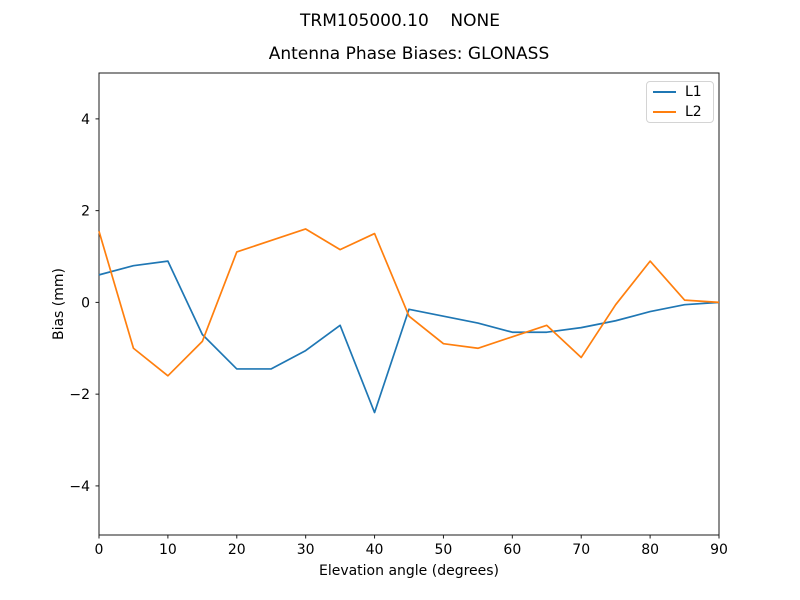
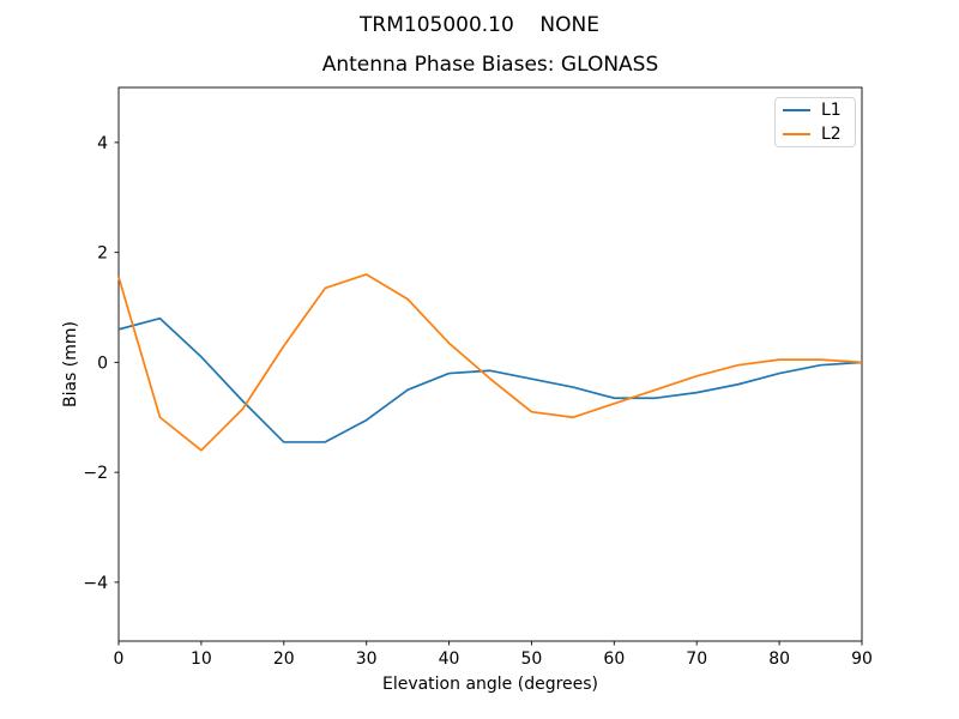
L1/10: 0.9 -> 0.1
L2/20: 1.1 -> 0.3
L1/40: -2.4 -> -0.2
L2/40: 1.5 -> 0.3
L2/70: -1.2 -> -0.2
L2/80: 0.9 -> 0.1
